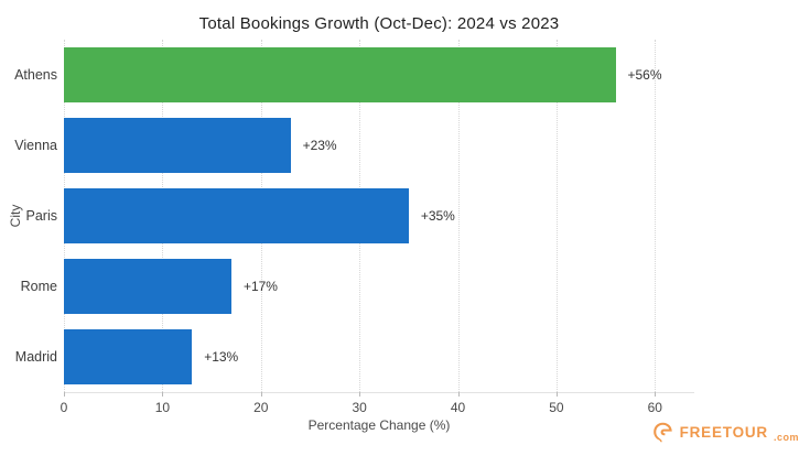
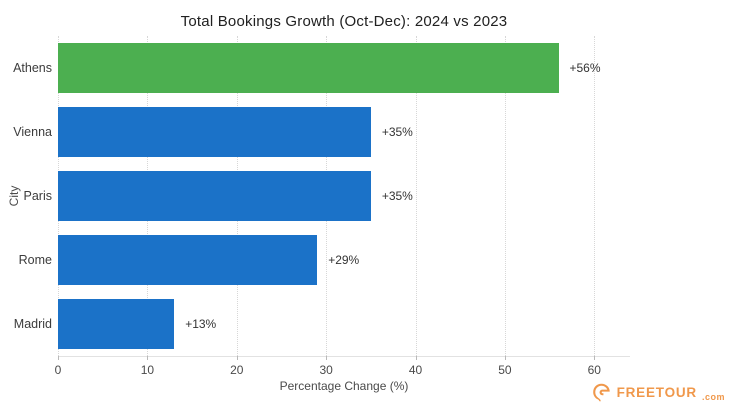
Vienna: +23% -> +35%
Rome: +17% -> +29%
